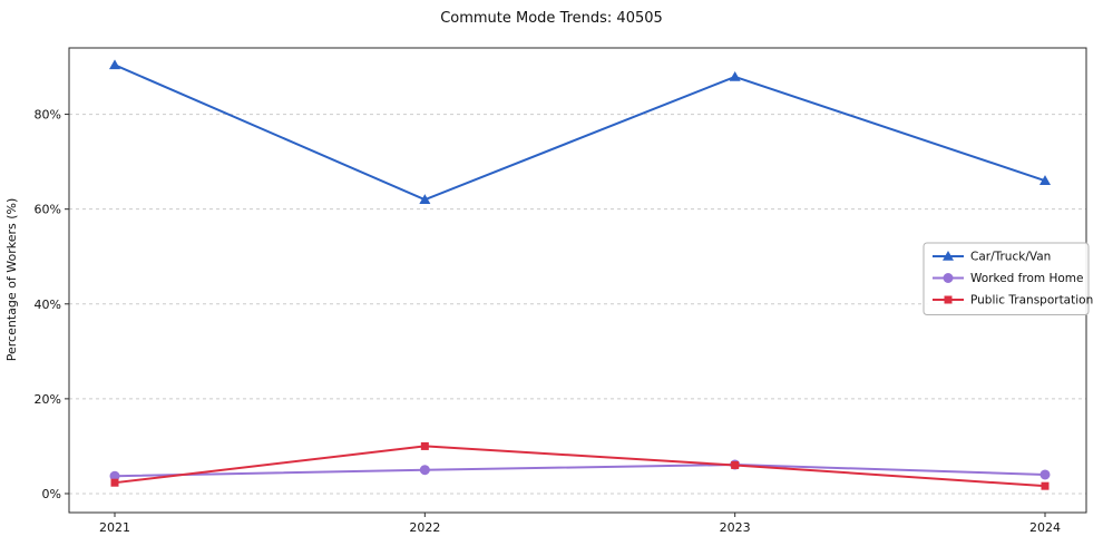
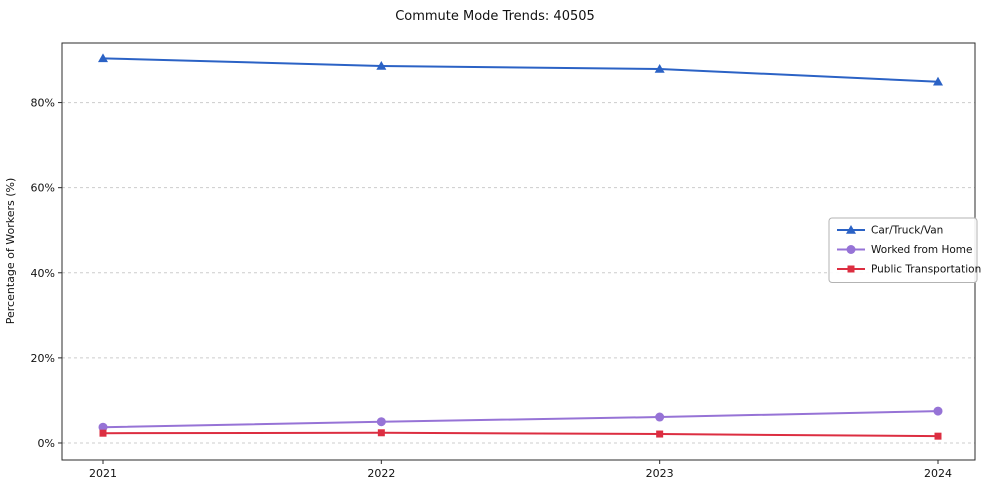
Car/Truck/Van/2022: 62% -> 89%
Public Transportation/2022: 10% -> 2%
Public Transportation/2023: 6% -> 2%
Car/Truck/Van/2024: 66% -> 85%
Worked from Home/2024: 4% -> 8%
